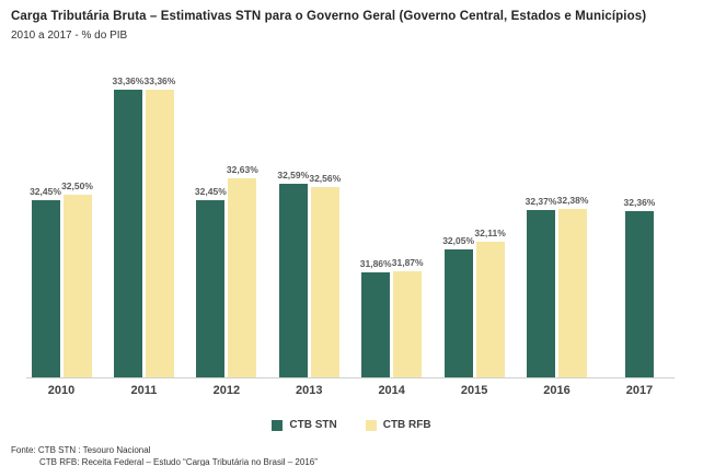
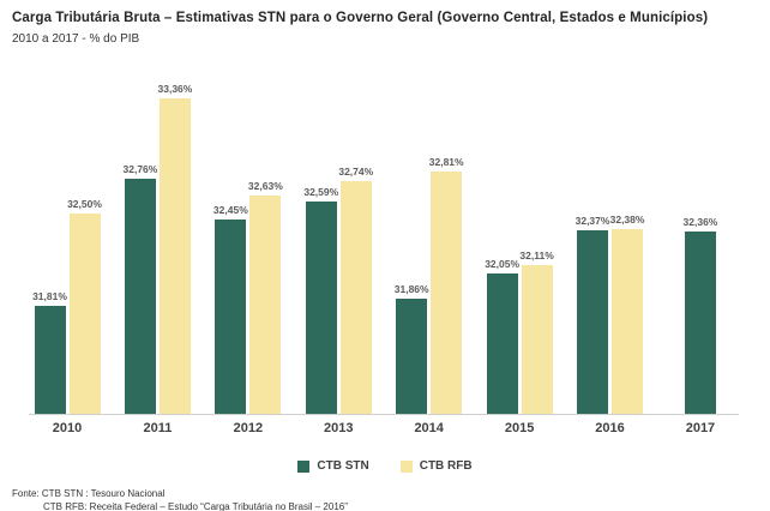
CTB STN/2010: 32,45% -> 31,81%
CTB STN/2011: 33,36% -> 32,76%
CTB RFB/2013: 32,56% -> 32,74%
CTB RFB/2014: 31,87% -> 32,81%
